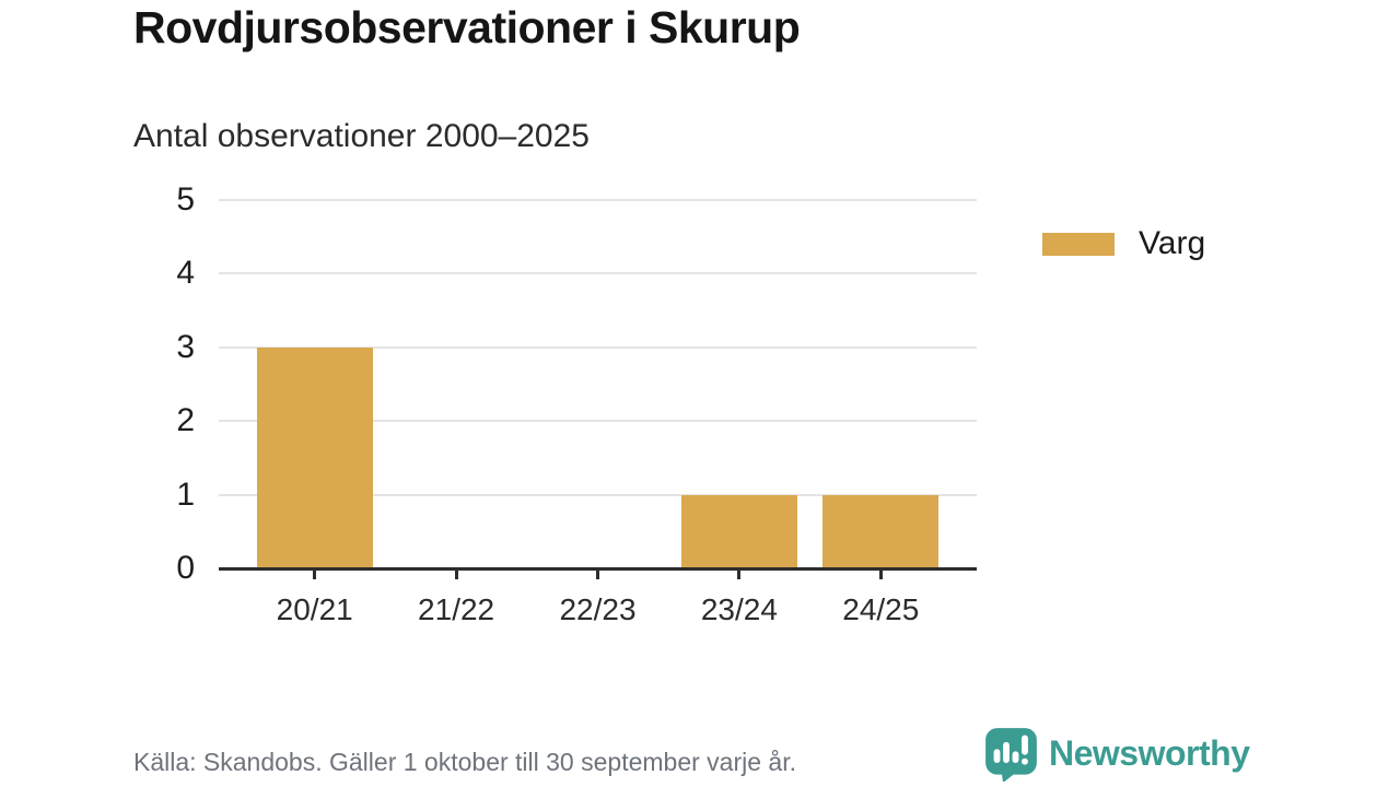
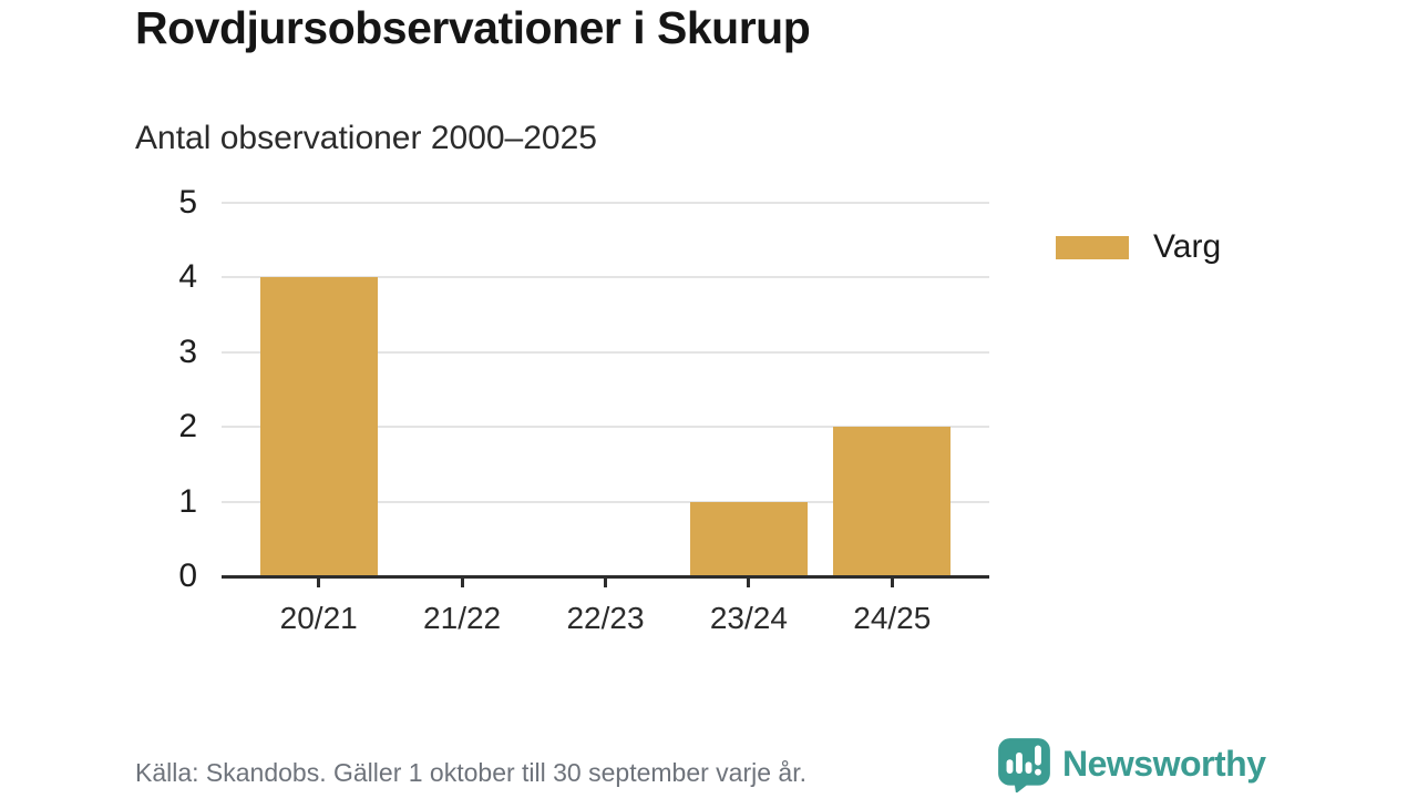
20/21: 3 -> 4
24/25: 1 -> 2
